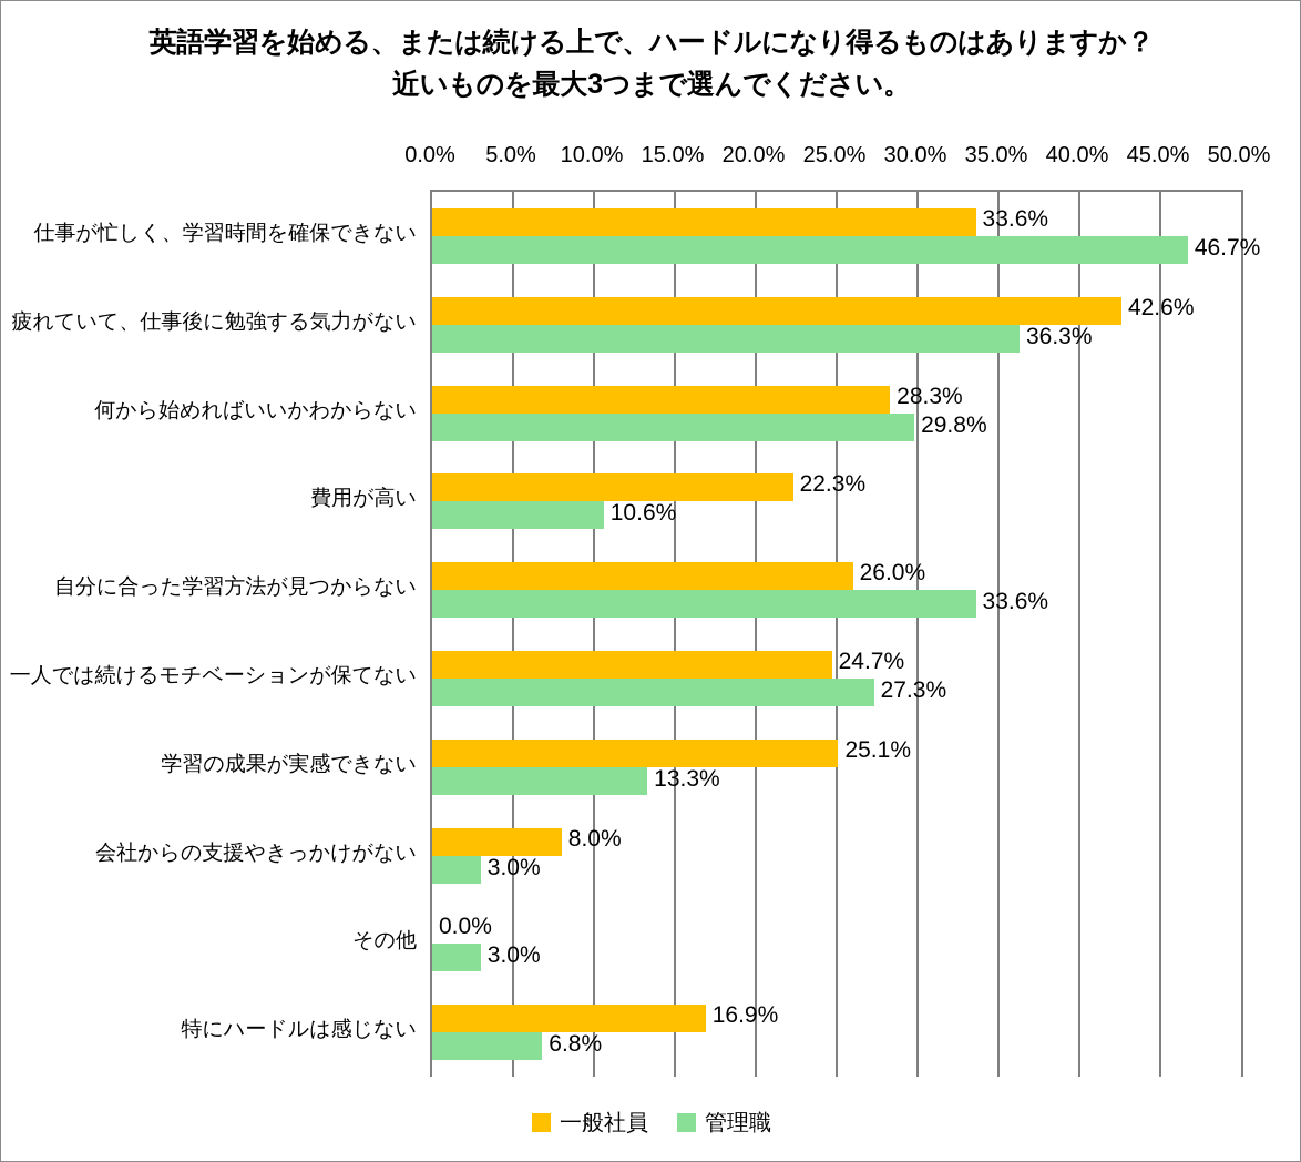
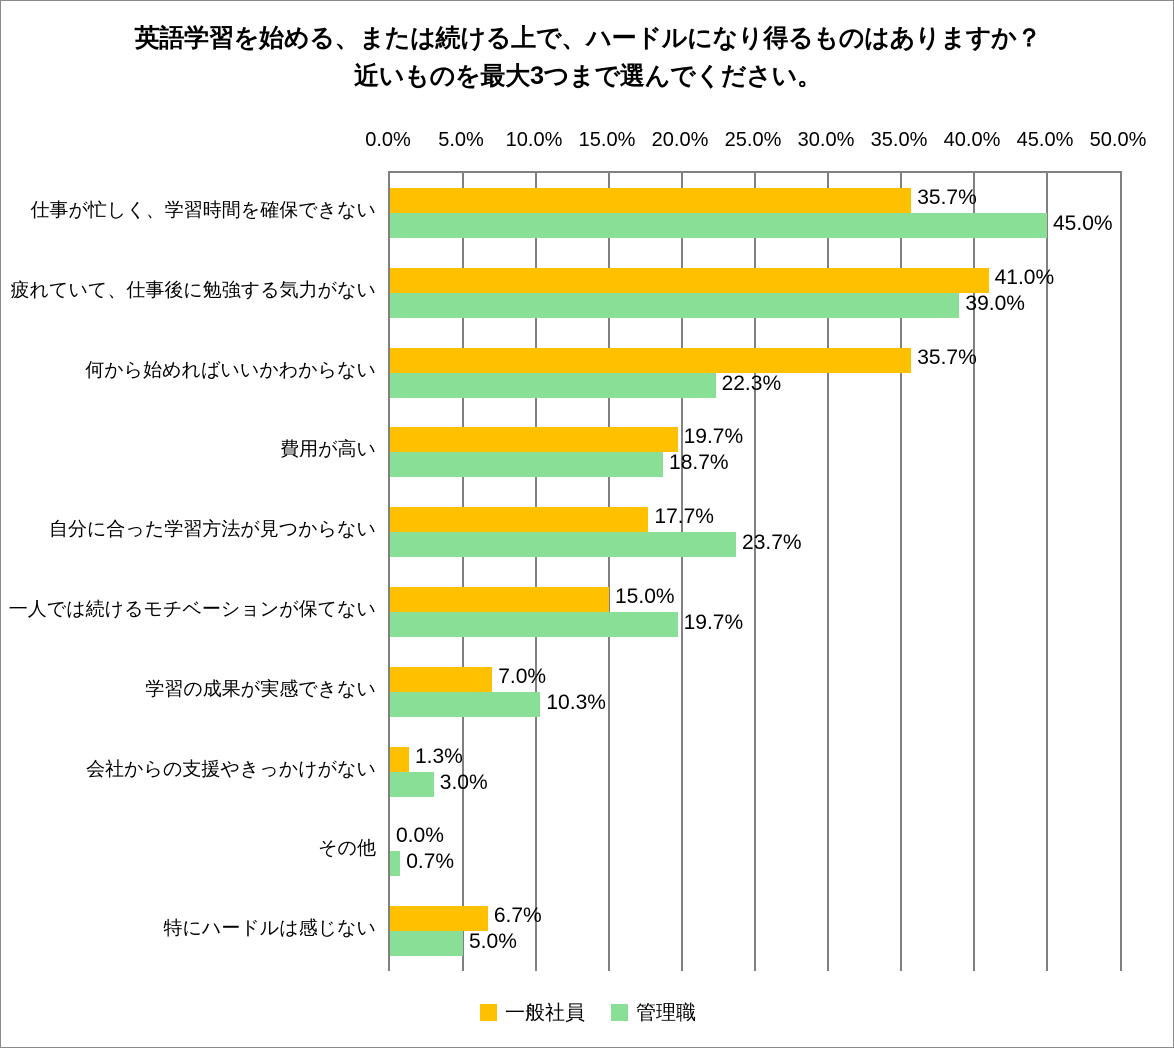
一般社員/仕事が忙しく、学習時間を確保できない: 33.6% -> 35.7%
管理職/仕事が忙しく、学習時間を確保できない: 46.7% -> 45.0%
一般社員/疲れていて、仕事後に勉強する気力がない: 42.6% -> 41.0%
管理職/疲れていて、仕事後に勉強する気力がない: 36.3% -> 39.0%
一般社員/何から始めればいいかわからない: 28.3% -> 35.7%
管理職/何から始めればいいかわからない: 29.8% -> 22.3%
一般社員/費用が高い: 22.3% -> 19.7%
管理職/費用が高い: 10.6% -> 18.7%
一般社員/自分に合った学習方法が見つからない: 26.0% -> 17.7%
管理職/自分に合った学習方法が見つからない: 33.6% -> 23.7%
一般社員/一人では続けるモチベーションが保てない: 24.7% -> 15.0%
管理職/一人では続けるモチベーションが保てない: 27.3% -> 19.7%
一般社員/学習の成果が実感できない: 25.1% -> 7.0%
管理職/学習の成果が実感できない: 13.3% -> 10.3%
一般社員/会社からの支援やきっかけがない: 8.0% -> 1.3%
管理職/その他: 3.0% -> 0.7%
一般社員/特にハードルは感じない: 16.9% -> 6.7%
管理職/特にハードルは感じない: 6.8% -> 5.0%
